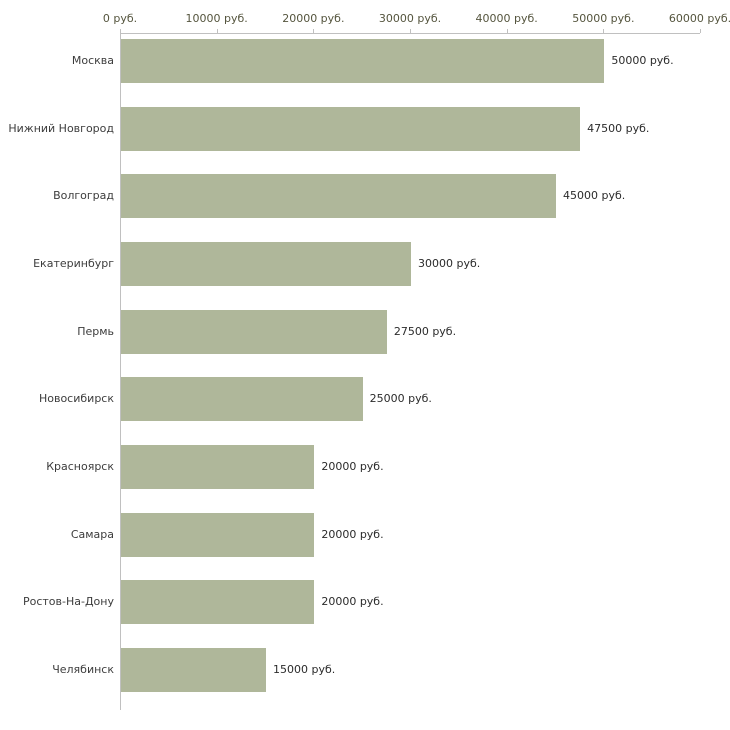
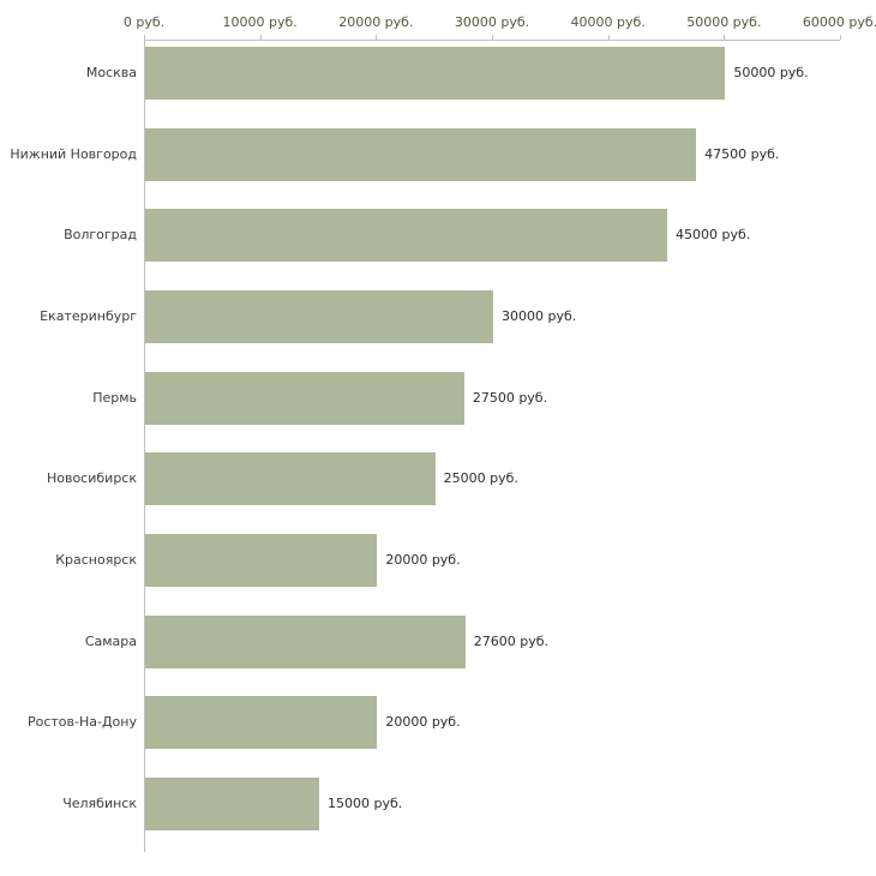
Самара: 20000 -> 27600
